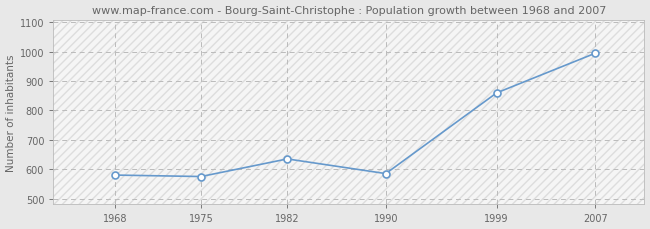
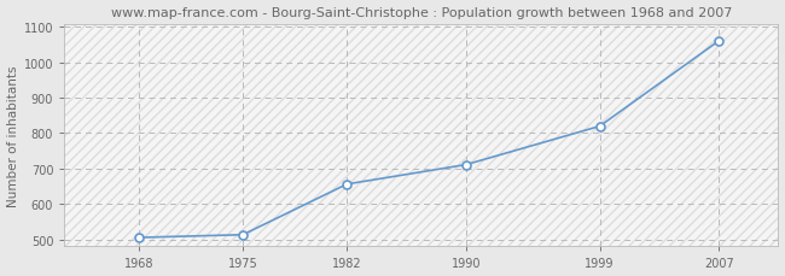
1968: 580 -> 505
1975: 575 -> 513
1982: 635 -> 656
1990: 585 -> 711
1999: 860 -> 820
2007: 995 -> 1061
